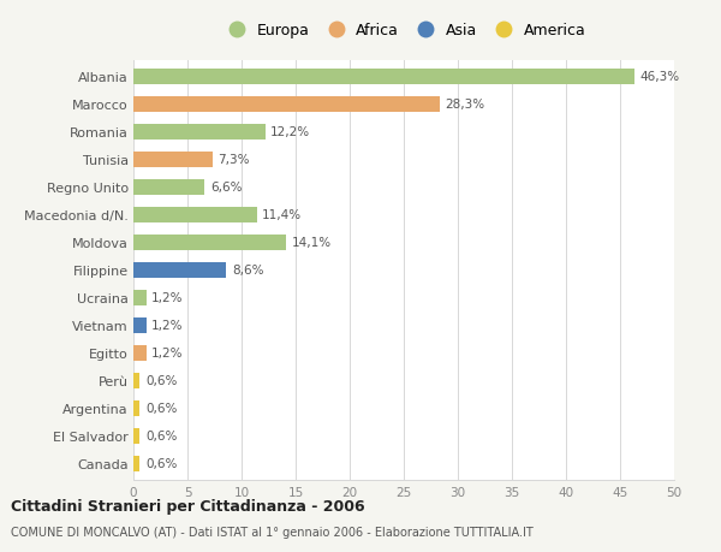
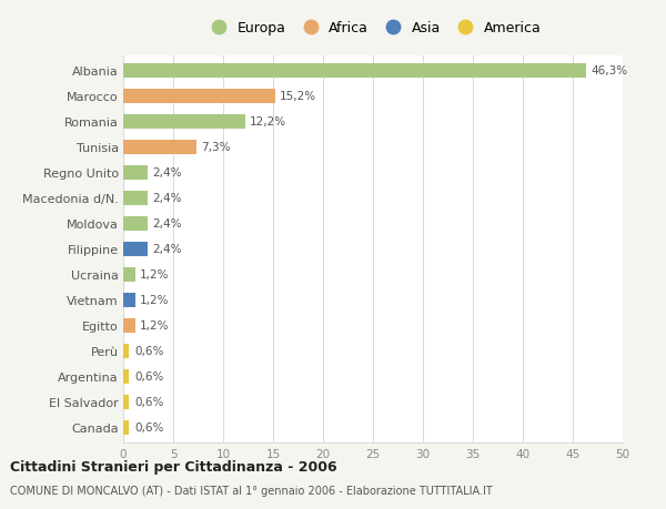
Marocco: 28,3% -> 15,2%
Regno Unito: 6,6% -> 2,4%
Macedonia d/N.: 11,4% -> 2,4%
Moldova: 14,1% -> 2,4%
Filippine: 8,6% -> 2,4%
